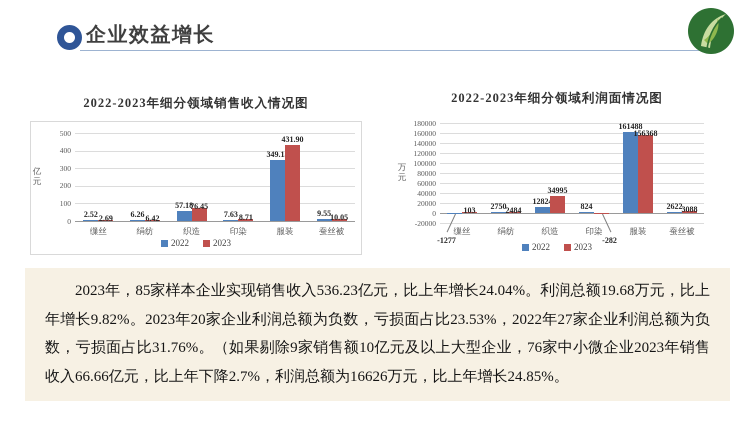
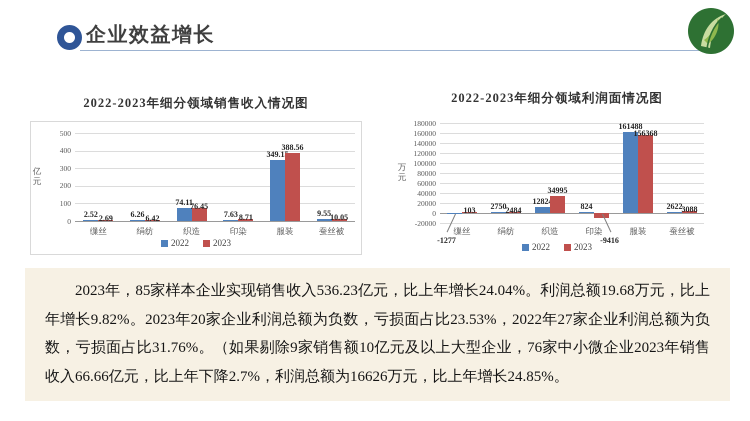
2022-2023年细分领域销售收入情况图/2022/织造: 57.18 -> 74.11
2022-2023年细分领域销售收入情况图/2023/服装: 431.90 -> 388.56
2022-2023年细分领域利润面情况图/2023/印染: -282 -> -9416
